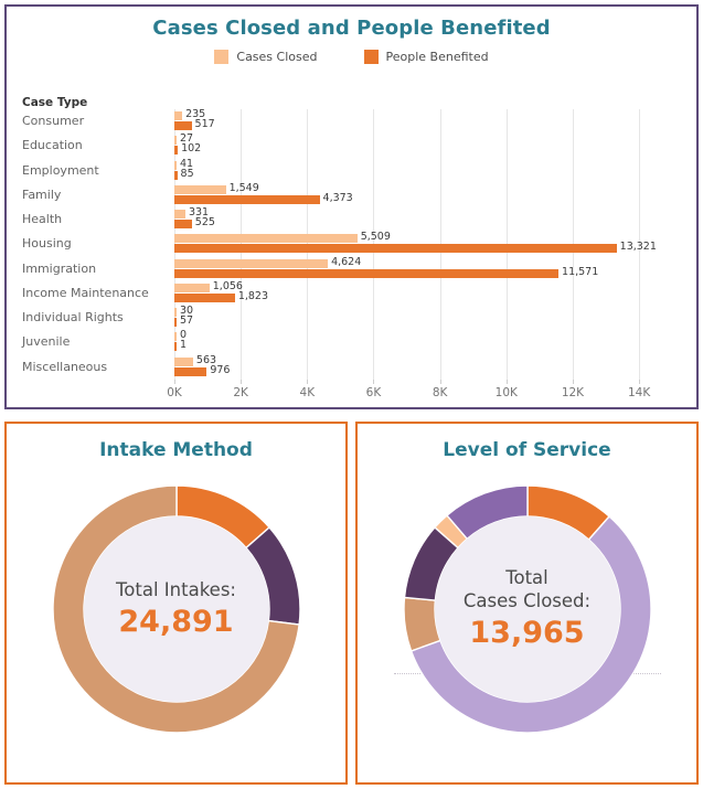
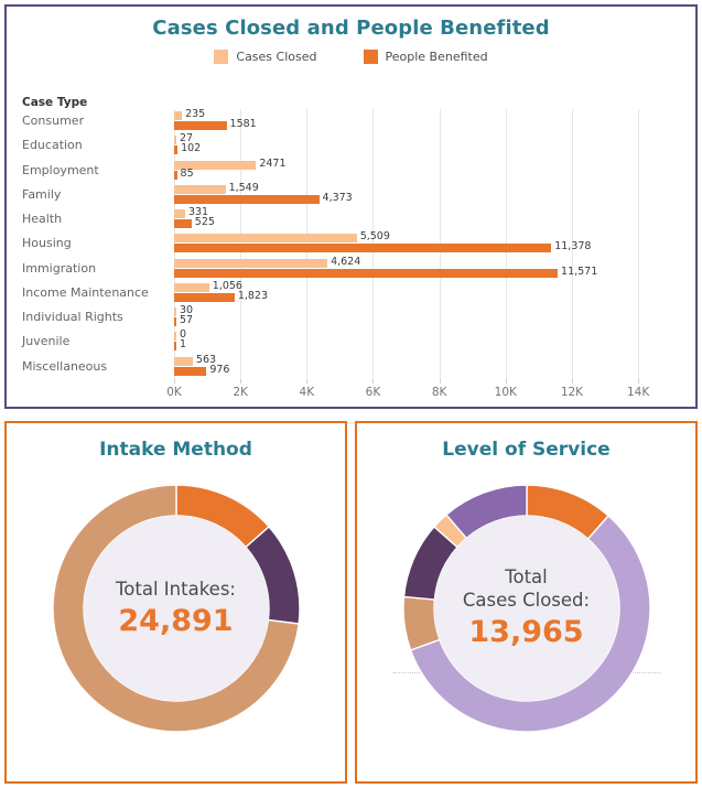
Cases Closed and People Benefited/People Benefited/Consumer: 517 -> 1581
Cases Closed and People Benefited/Cases Closed/Employment: 41 -> 2471
Cases Closed and People Benefited/People Benefited/Housing: 13,321 -> 11,378
